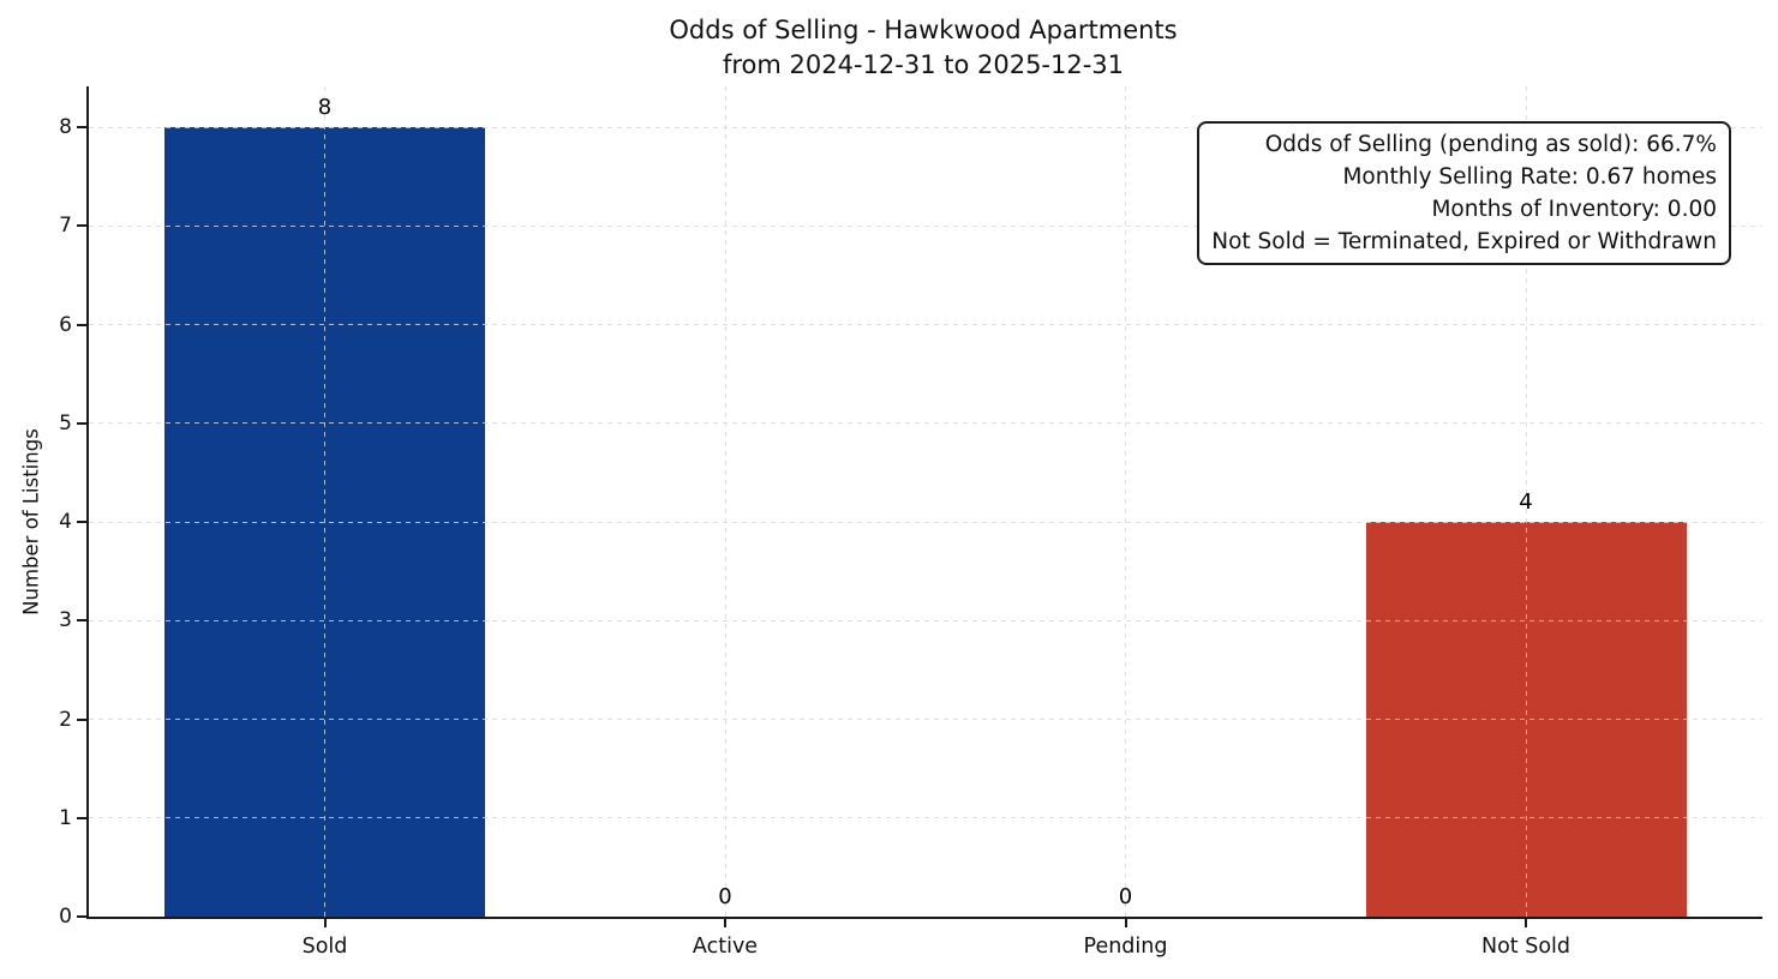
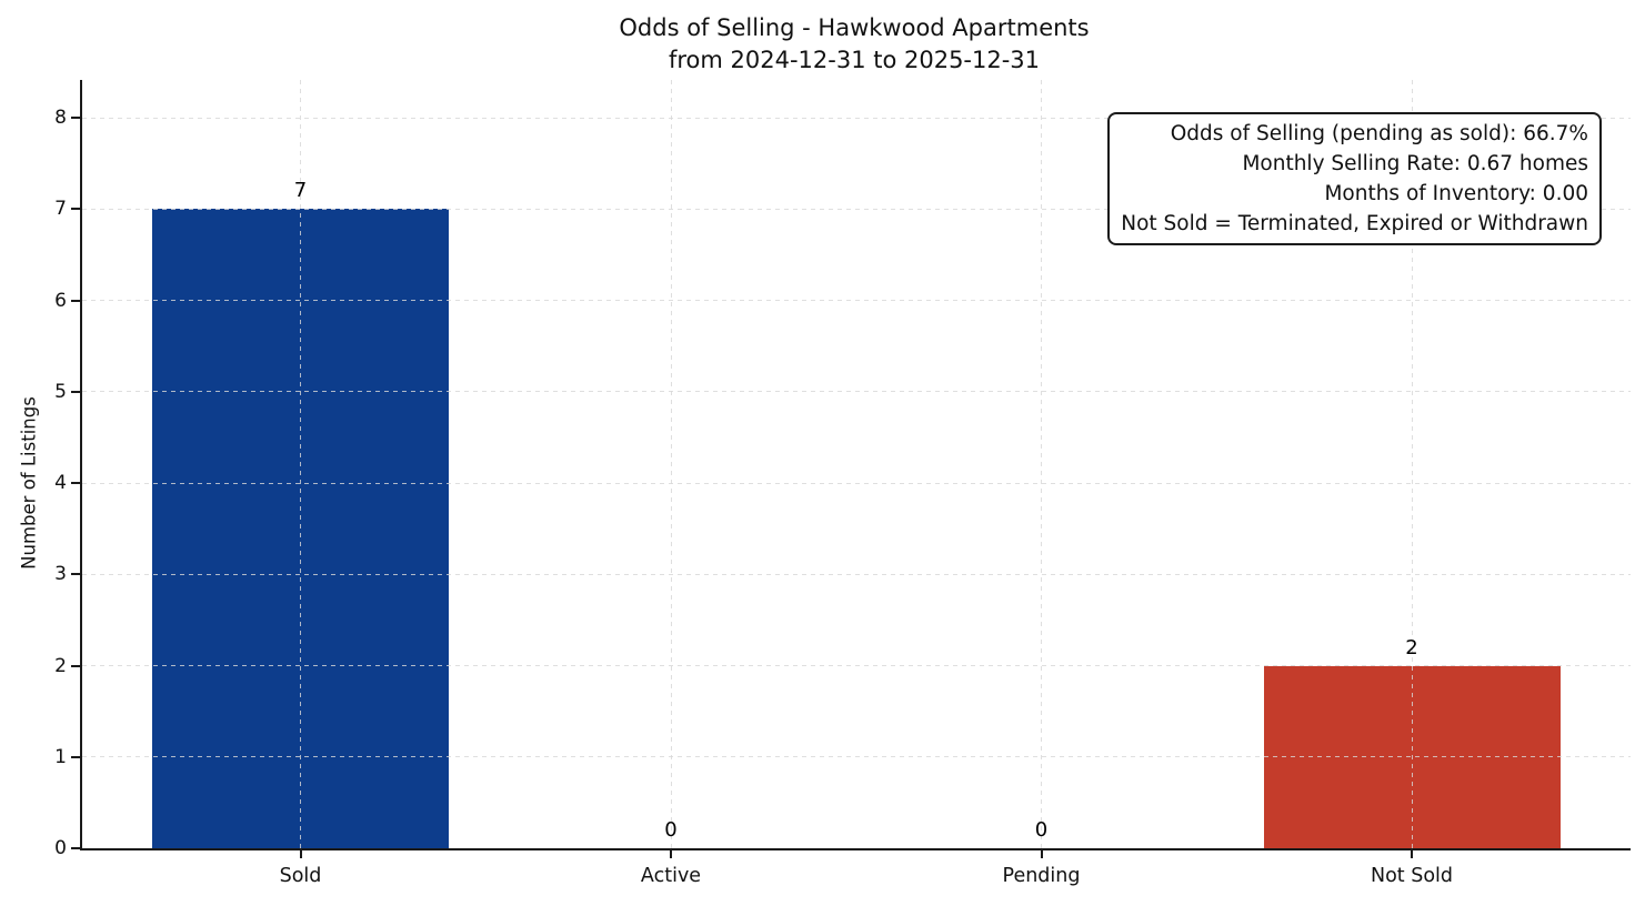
Sold: 8 -> 7
Not Sold: 4 -> 2
